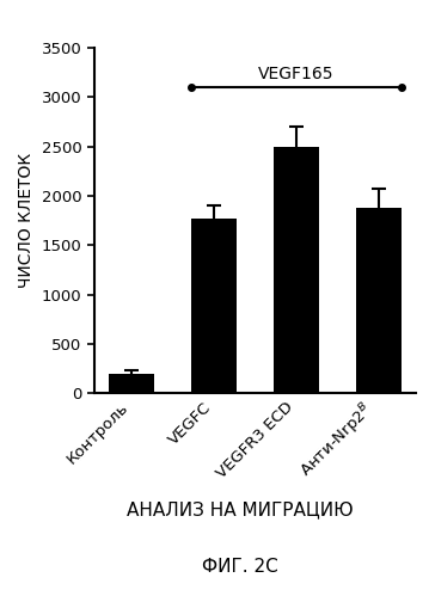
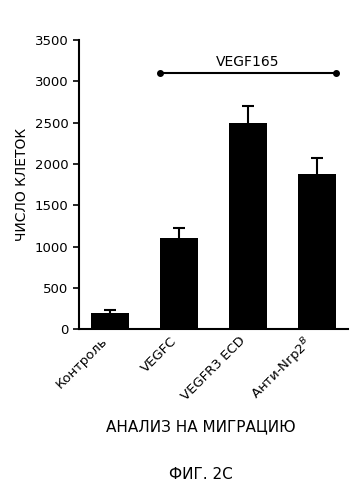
VEGFC: 1780 -> 1100
